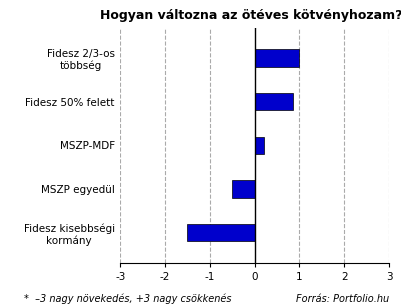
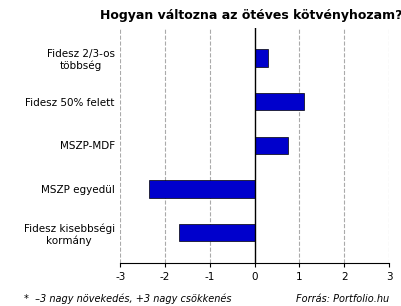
Fidesz 2/3-os többség: 1.00 -> 0.30
Fidesz 50% felett: 0.85 -> 1.10
MSZP-MDF: 0.20 -> 0.75
MSZP egyedül: -0.50 -> -2.35
Fidesz kisebbségi kormány: -1.50 -> -1.70
